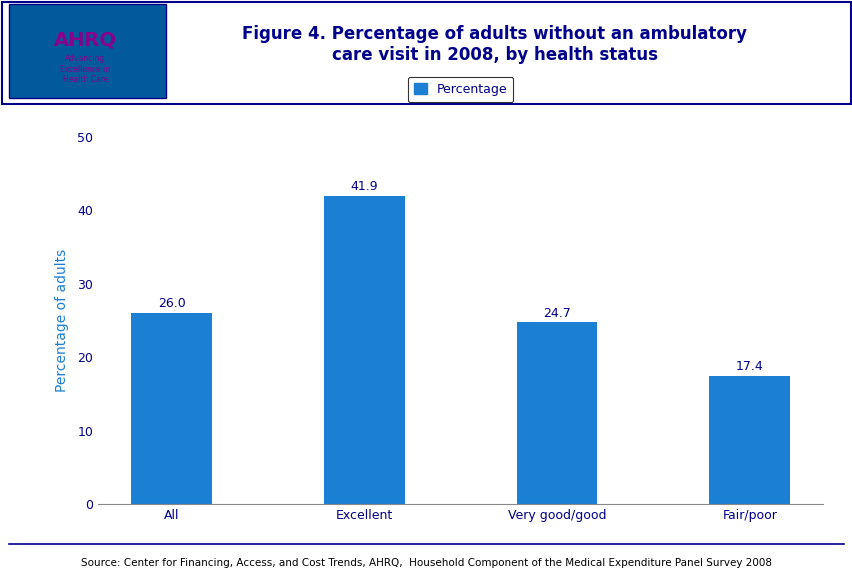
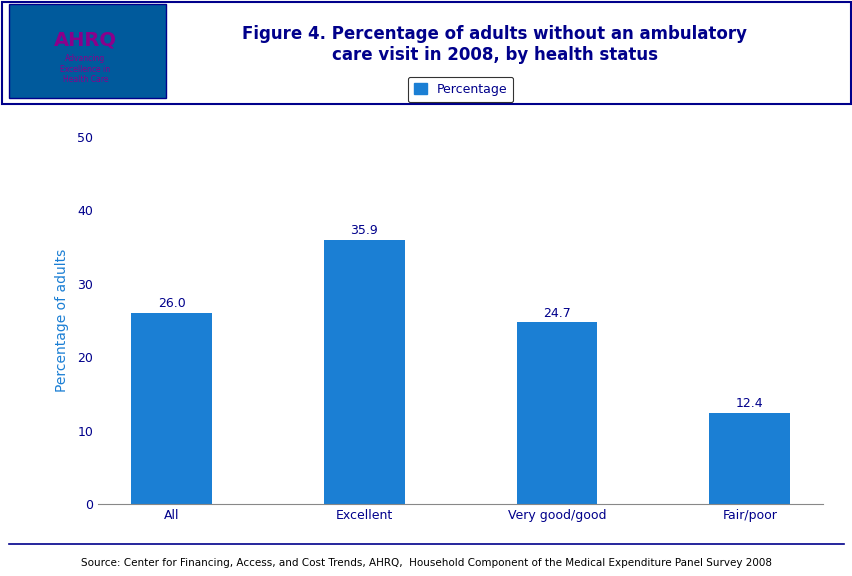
Excellent: 41.9 -> 35.9
Fair/poor: 17.4 -> 12.4
